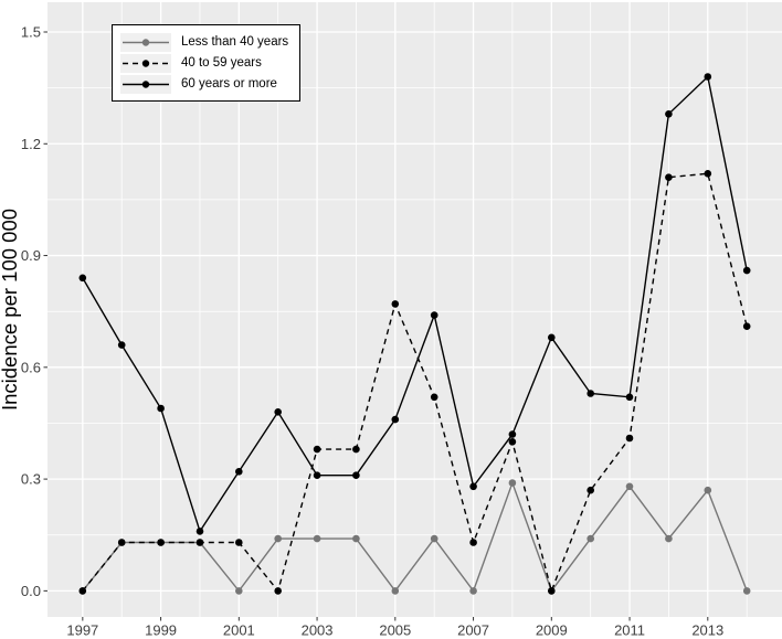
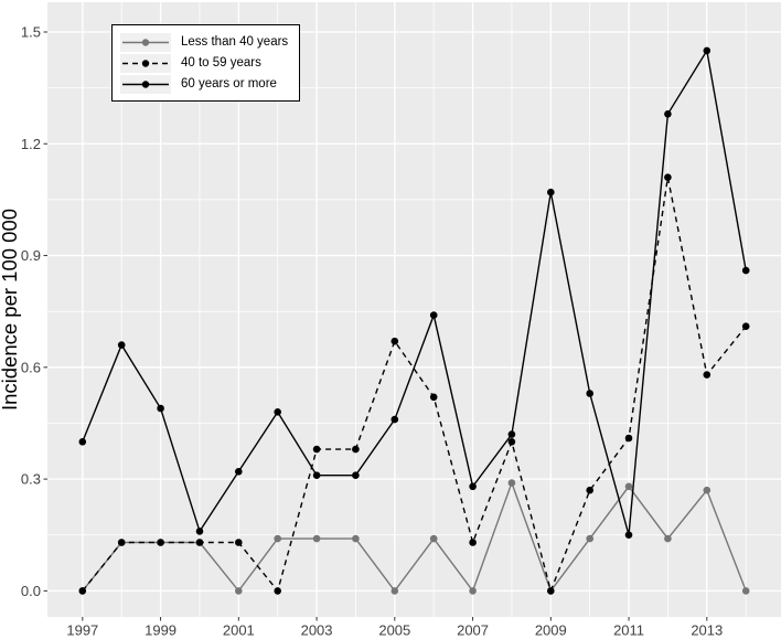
60 years or more/1997: 0.84 -> 0.40
40 to 59 years/2005: 0.77 -> 0.67
60 years or more/2009: 0.68 -> 1.07
60 years or more/2011: 0.52 -> 0.15
40 to 59 years/2013: 1.12 -> 0.58
60 years or more/2013: 1.38 -> 1.45
